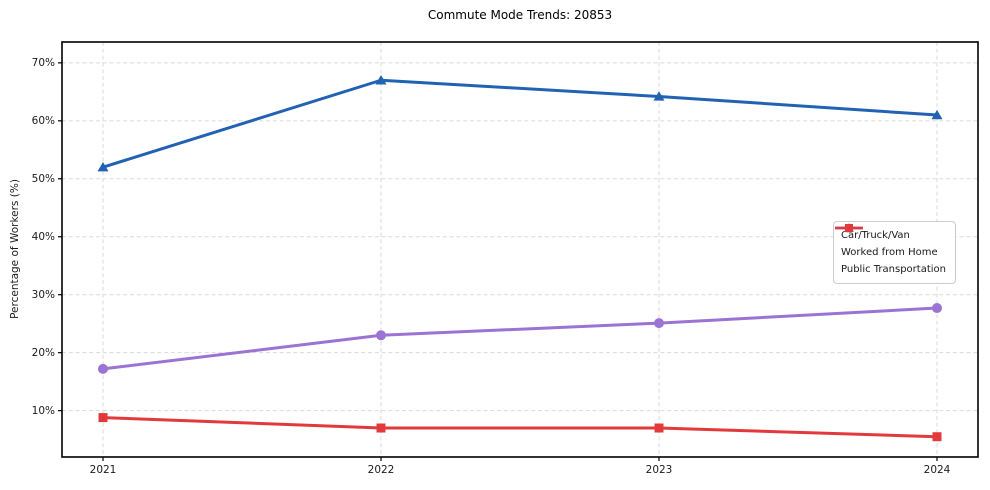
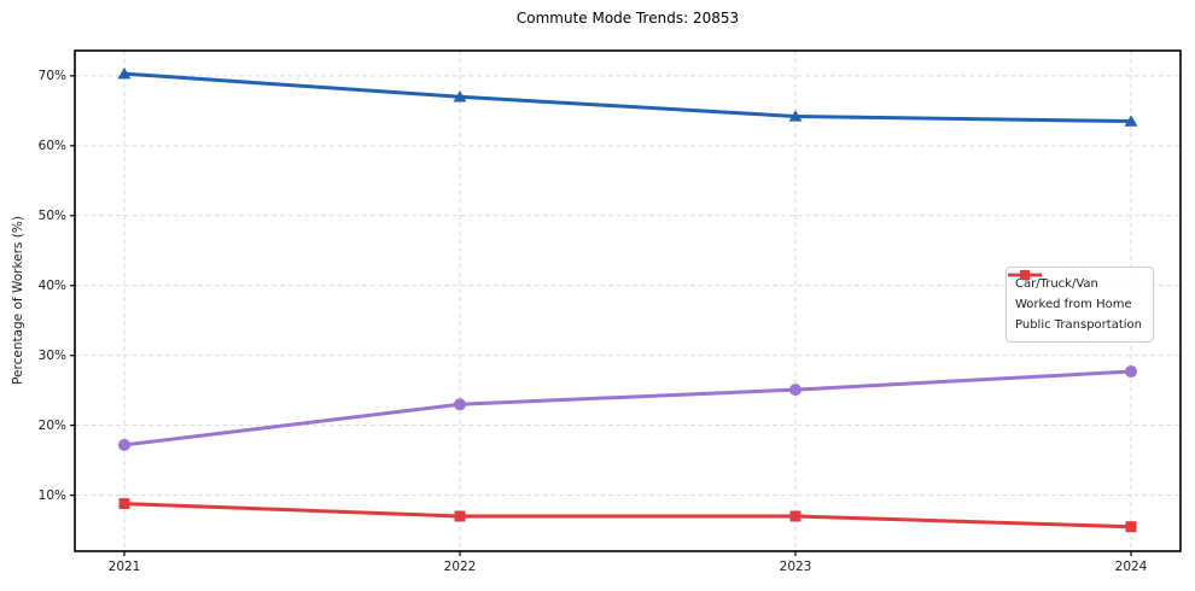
Car/Truck/Van/2021: 52% -> 70%
Car/Truck/Van/2024: 61% -> 64%
